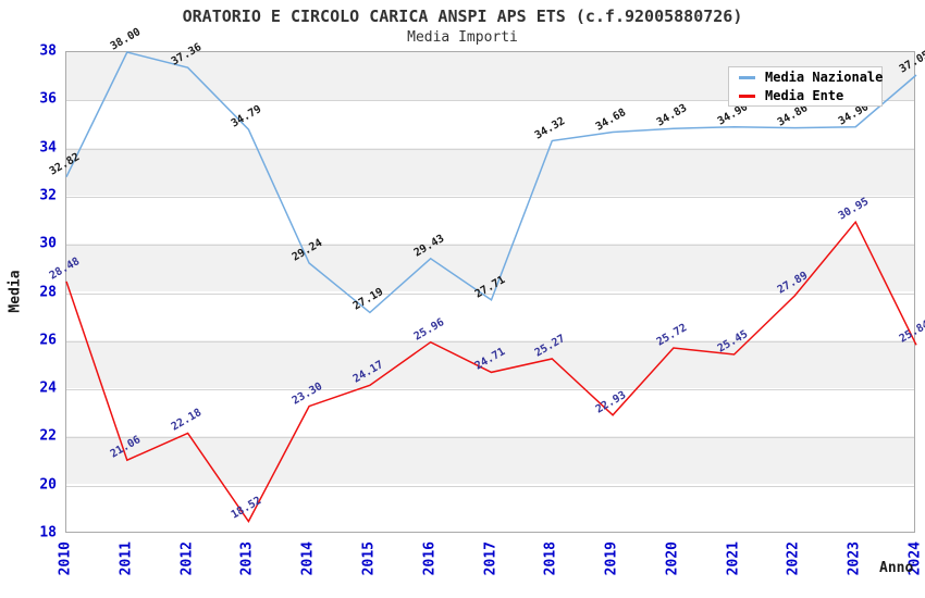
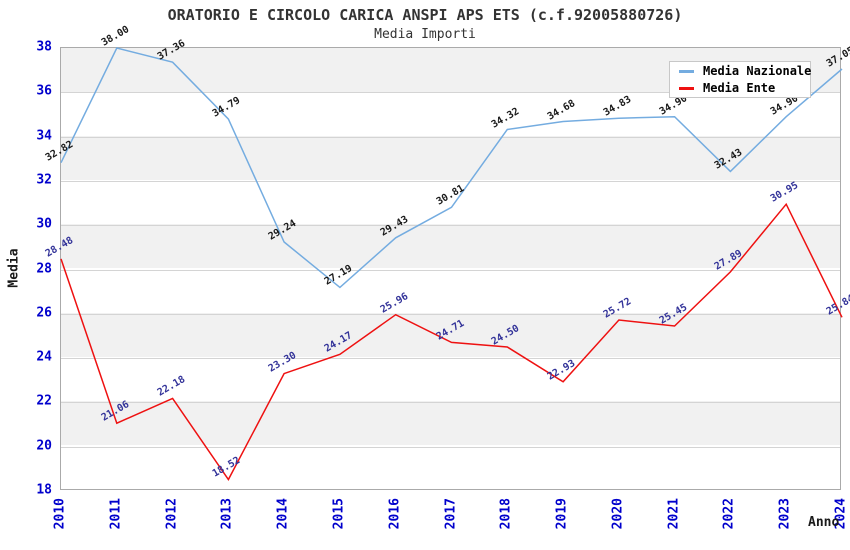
Media Nazionale/2017: 27.71 -> 30.81
Media Ente/2018: 25.27 -> 24.50
Media Nazionale/2022: 34.86 -> 32.43
